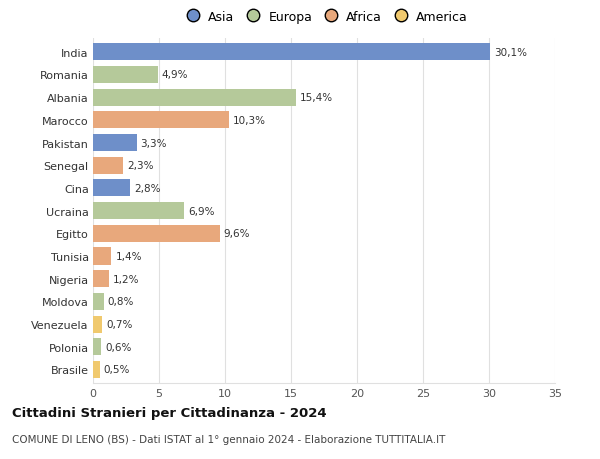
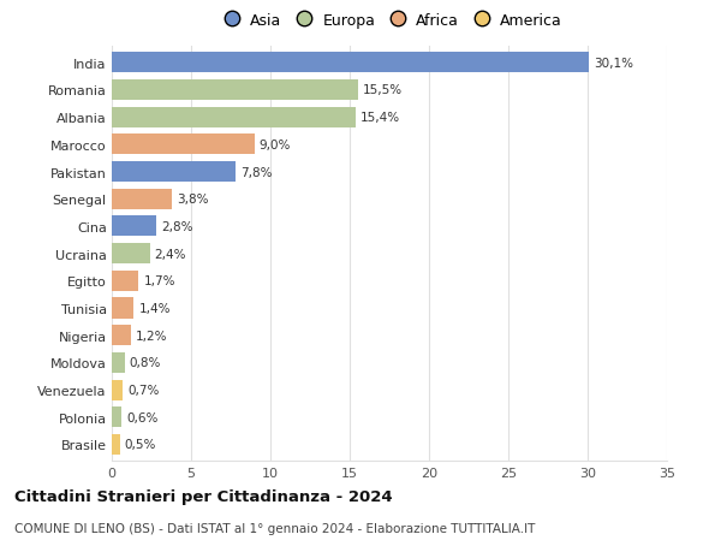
Romania: 4,9% -> 15,5%
Marocco: 10,3% -> 9,0%
Pakistan: 3,3% -> 7,8%
Senegal: 2,3% -> 3,8%
Ucraina: 6,9% -> 2,4%
Egitto: 9,6% -> 1,7%
